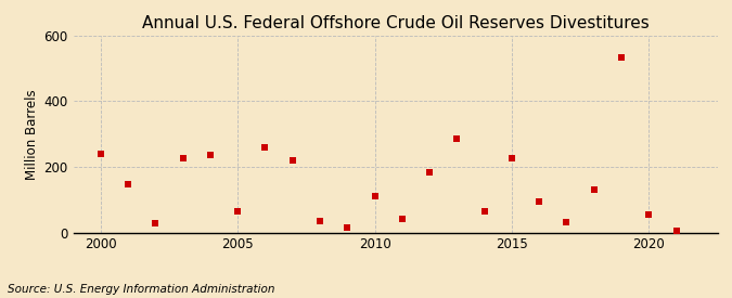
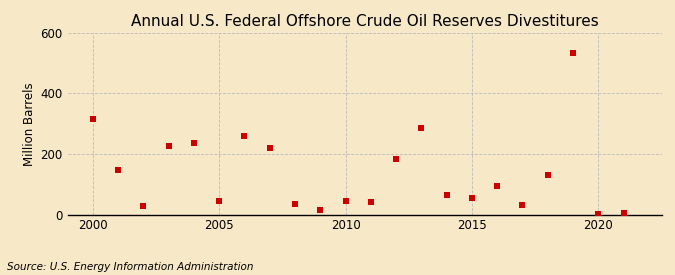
2000: 240 -> 315
2005: 65 -> 45
2010: 110 -> 45
2015: 225 -> 55
2020: 55 -> 3
